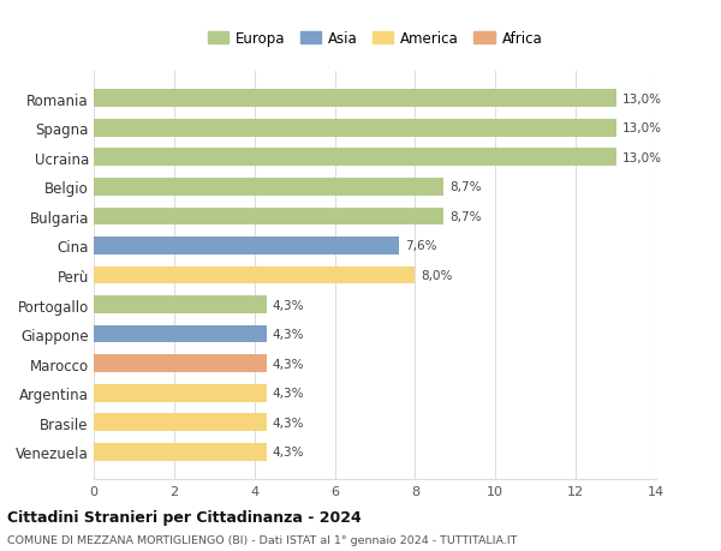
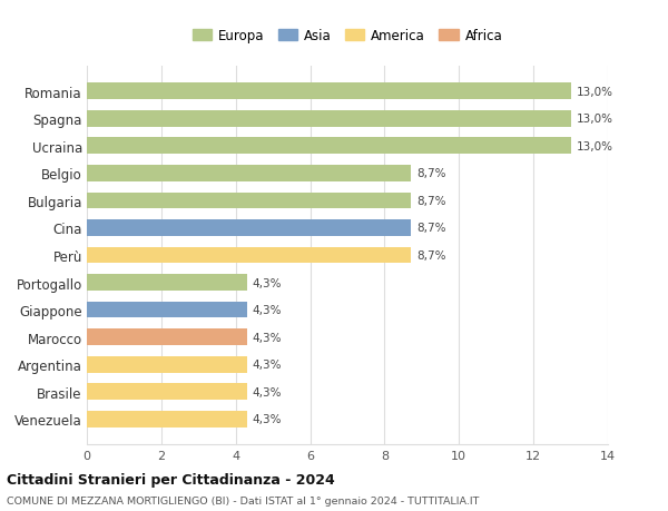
Cina: 7,6% -> 8,7%
Perù: 8,0% -> 8,7%
